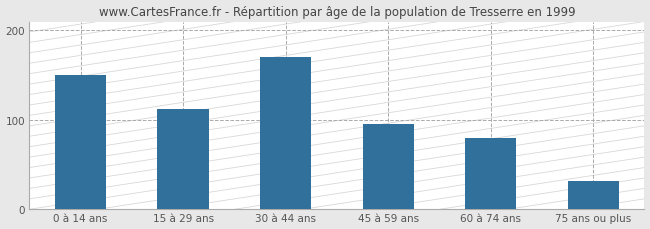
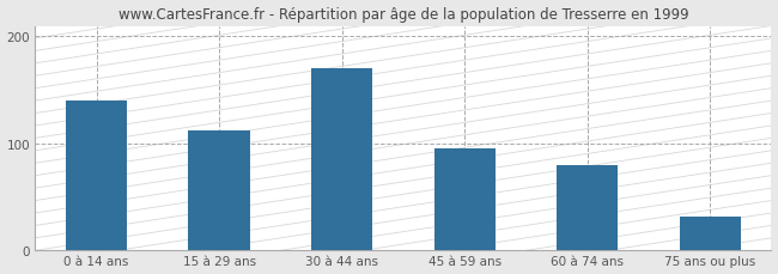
0 à 14 ans: 150 -> 140
